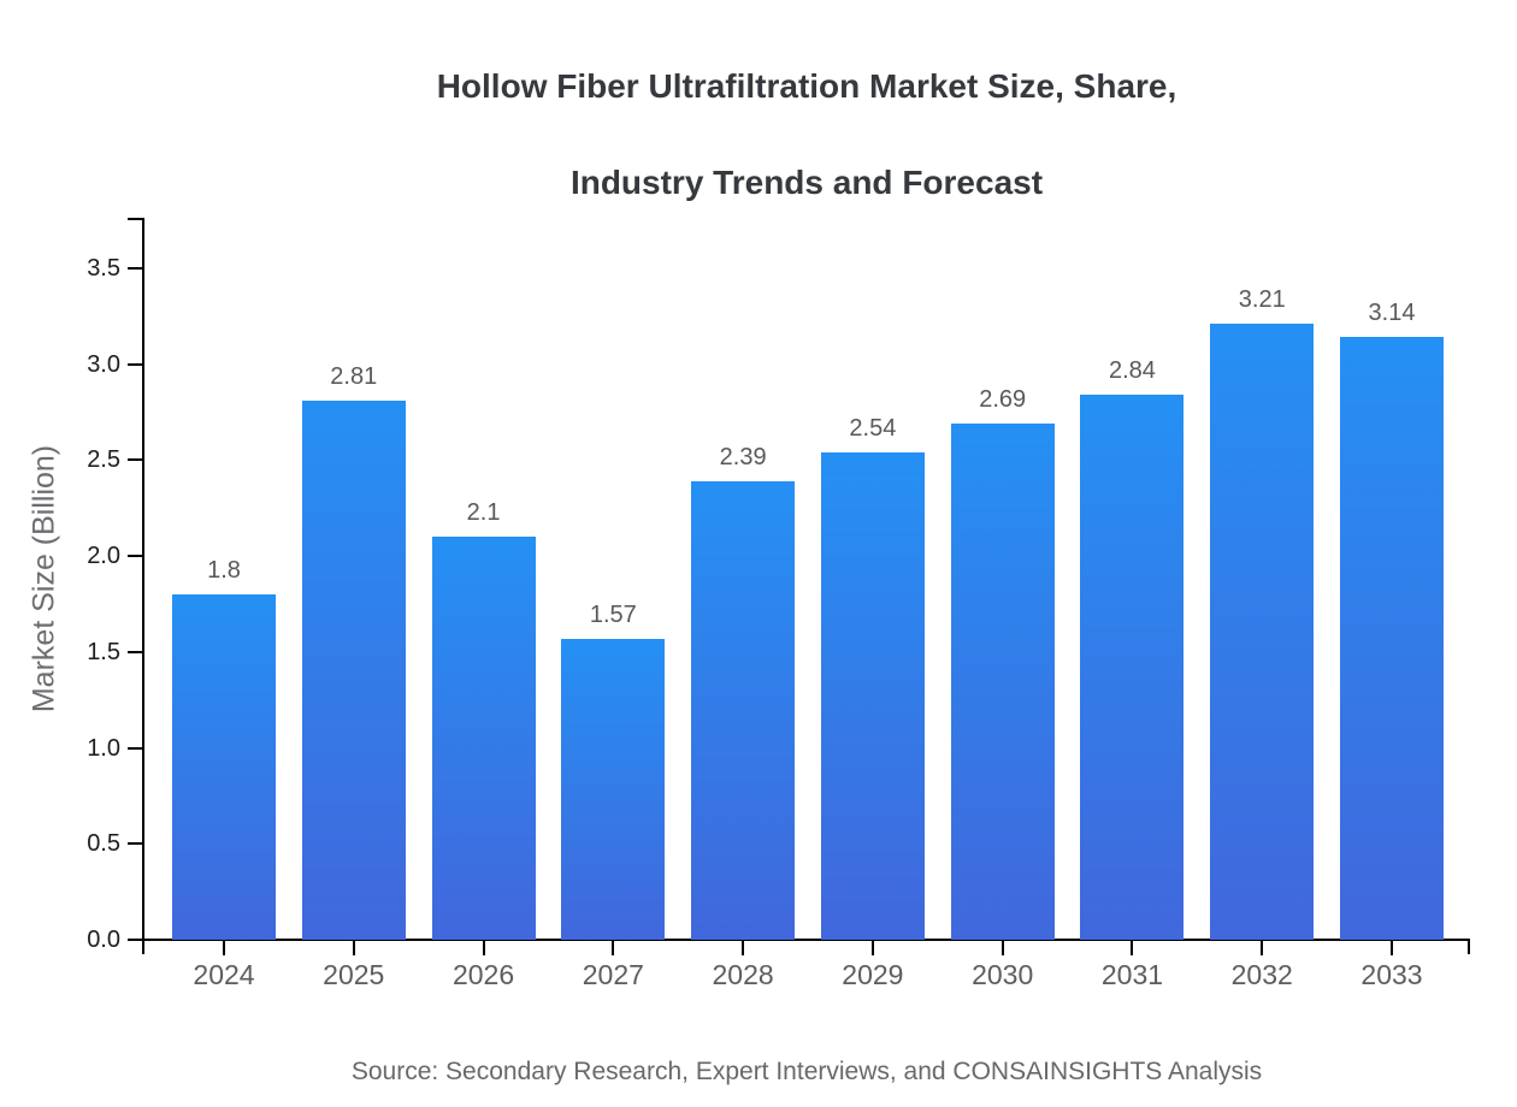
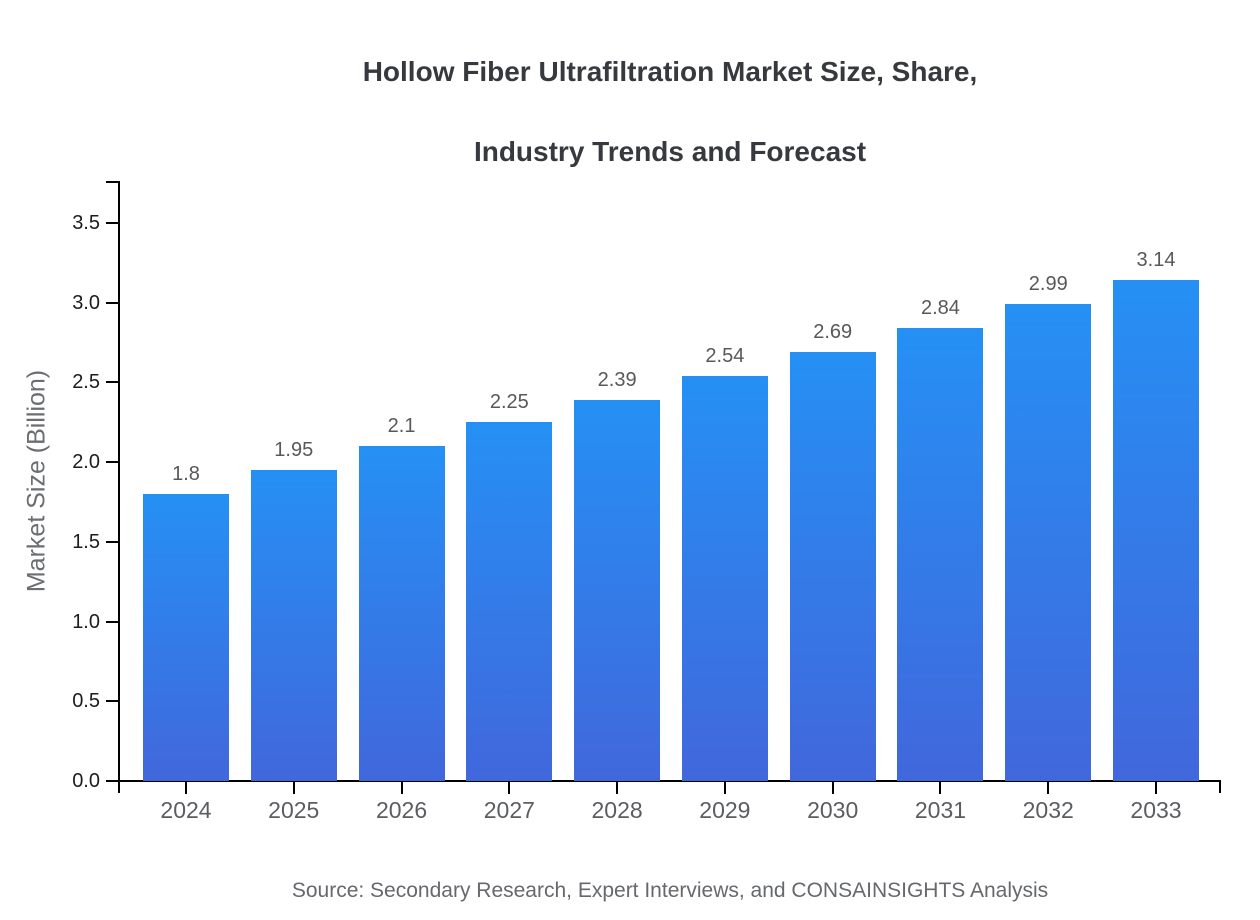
2025: 2.81 -> 1.95
2027: 1.57 -> 2.25
2032: 3.21 -> 2.99
